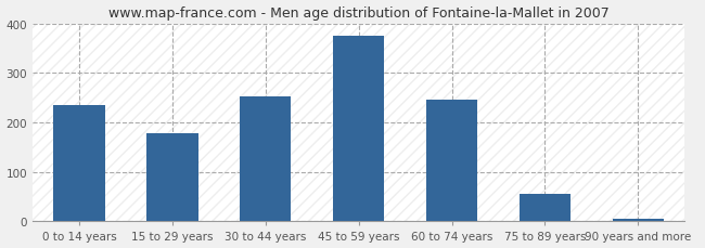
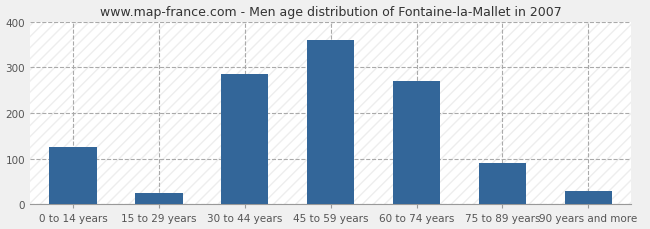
0 to 14 years: 235 -> 125
15 to 29 years: 178 -> 25
30 to 44 years: 252 -> 285
45 to 59 years: 375 -> 360
60 to 74 years: 245 -> 270
75 to 89 years: 55 -> 90
90 years and more: 5 -> 30
